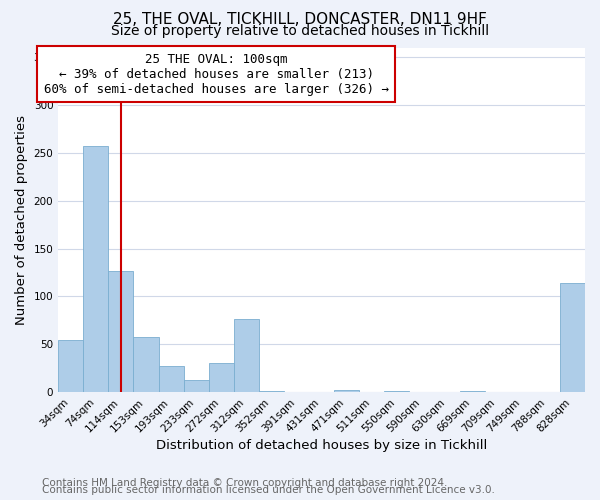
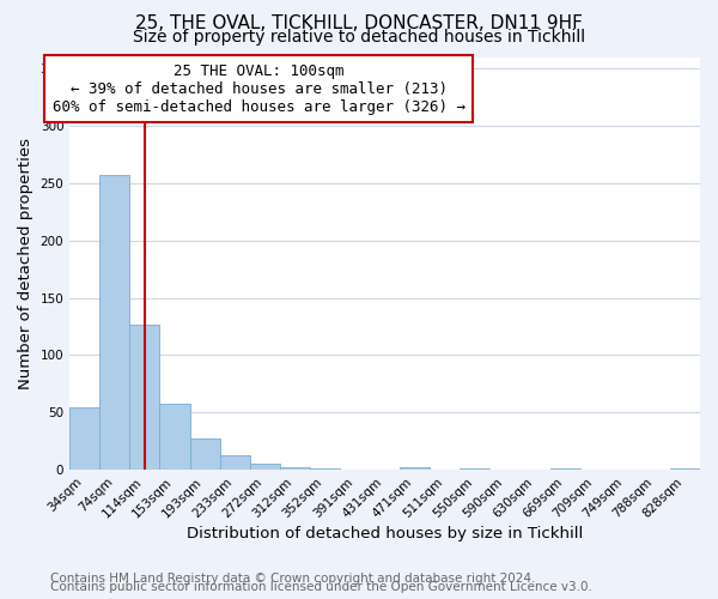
272sqm: 30 -> 5
312sqm: 76 -> 2
828sqm: 114 -> 1
